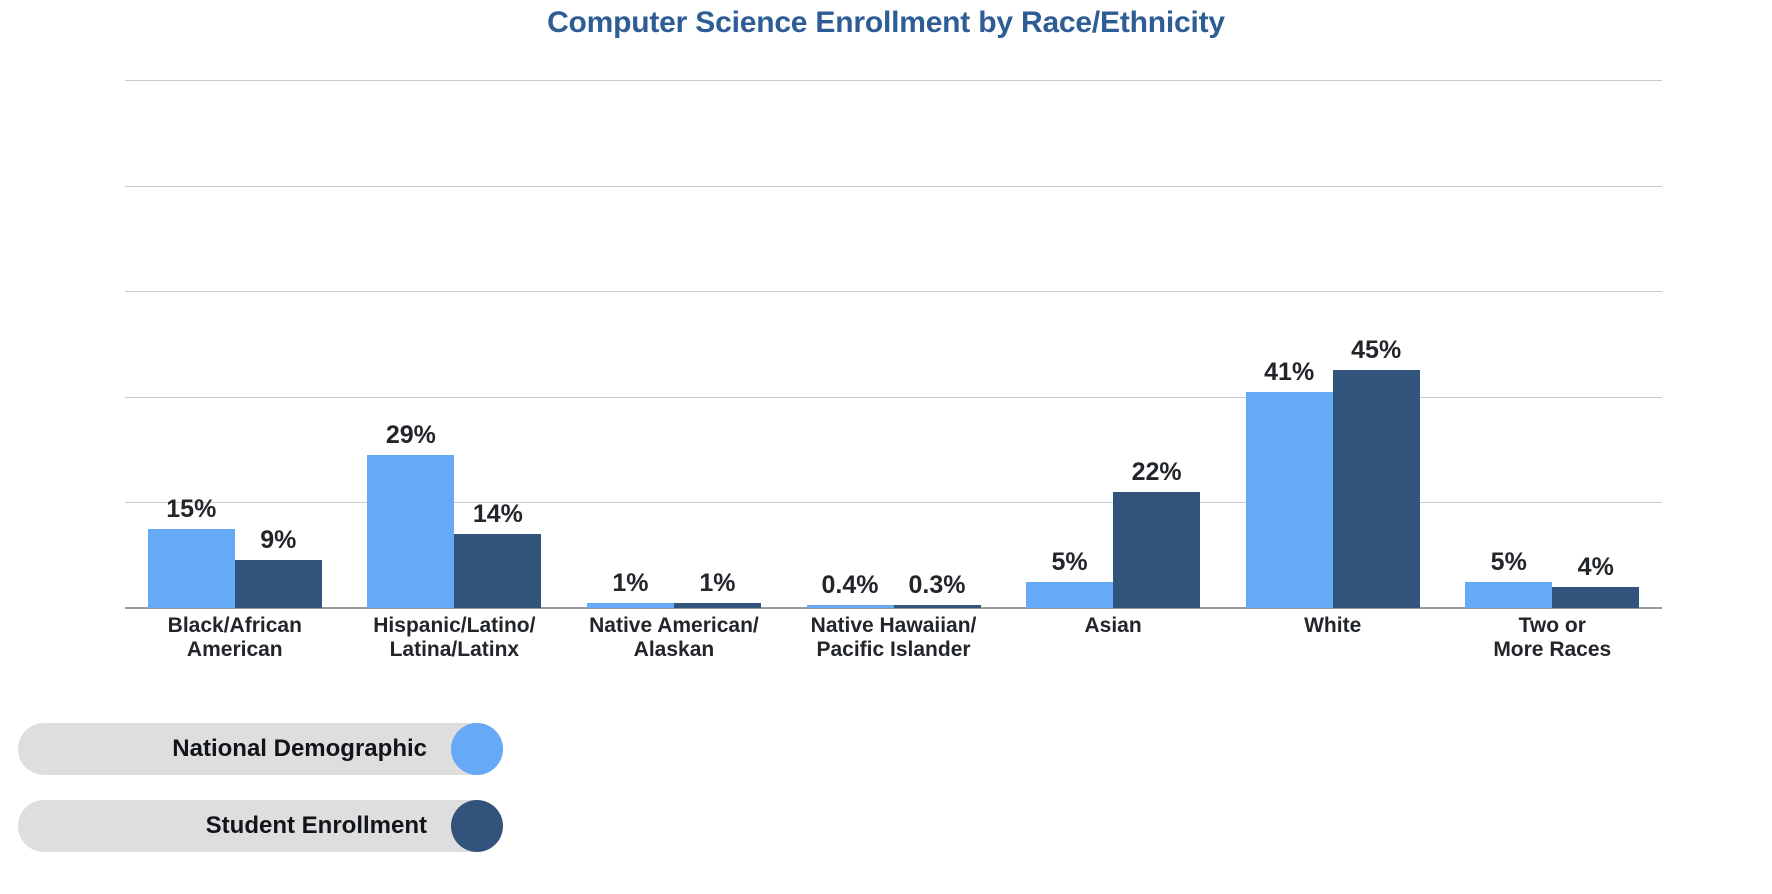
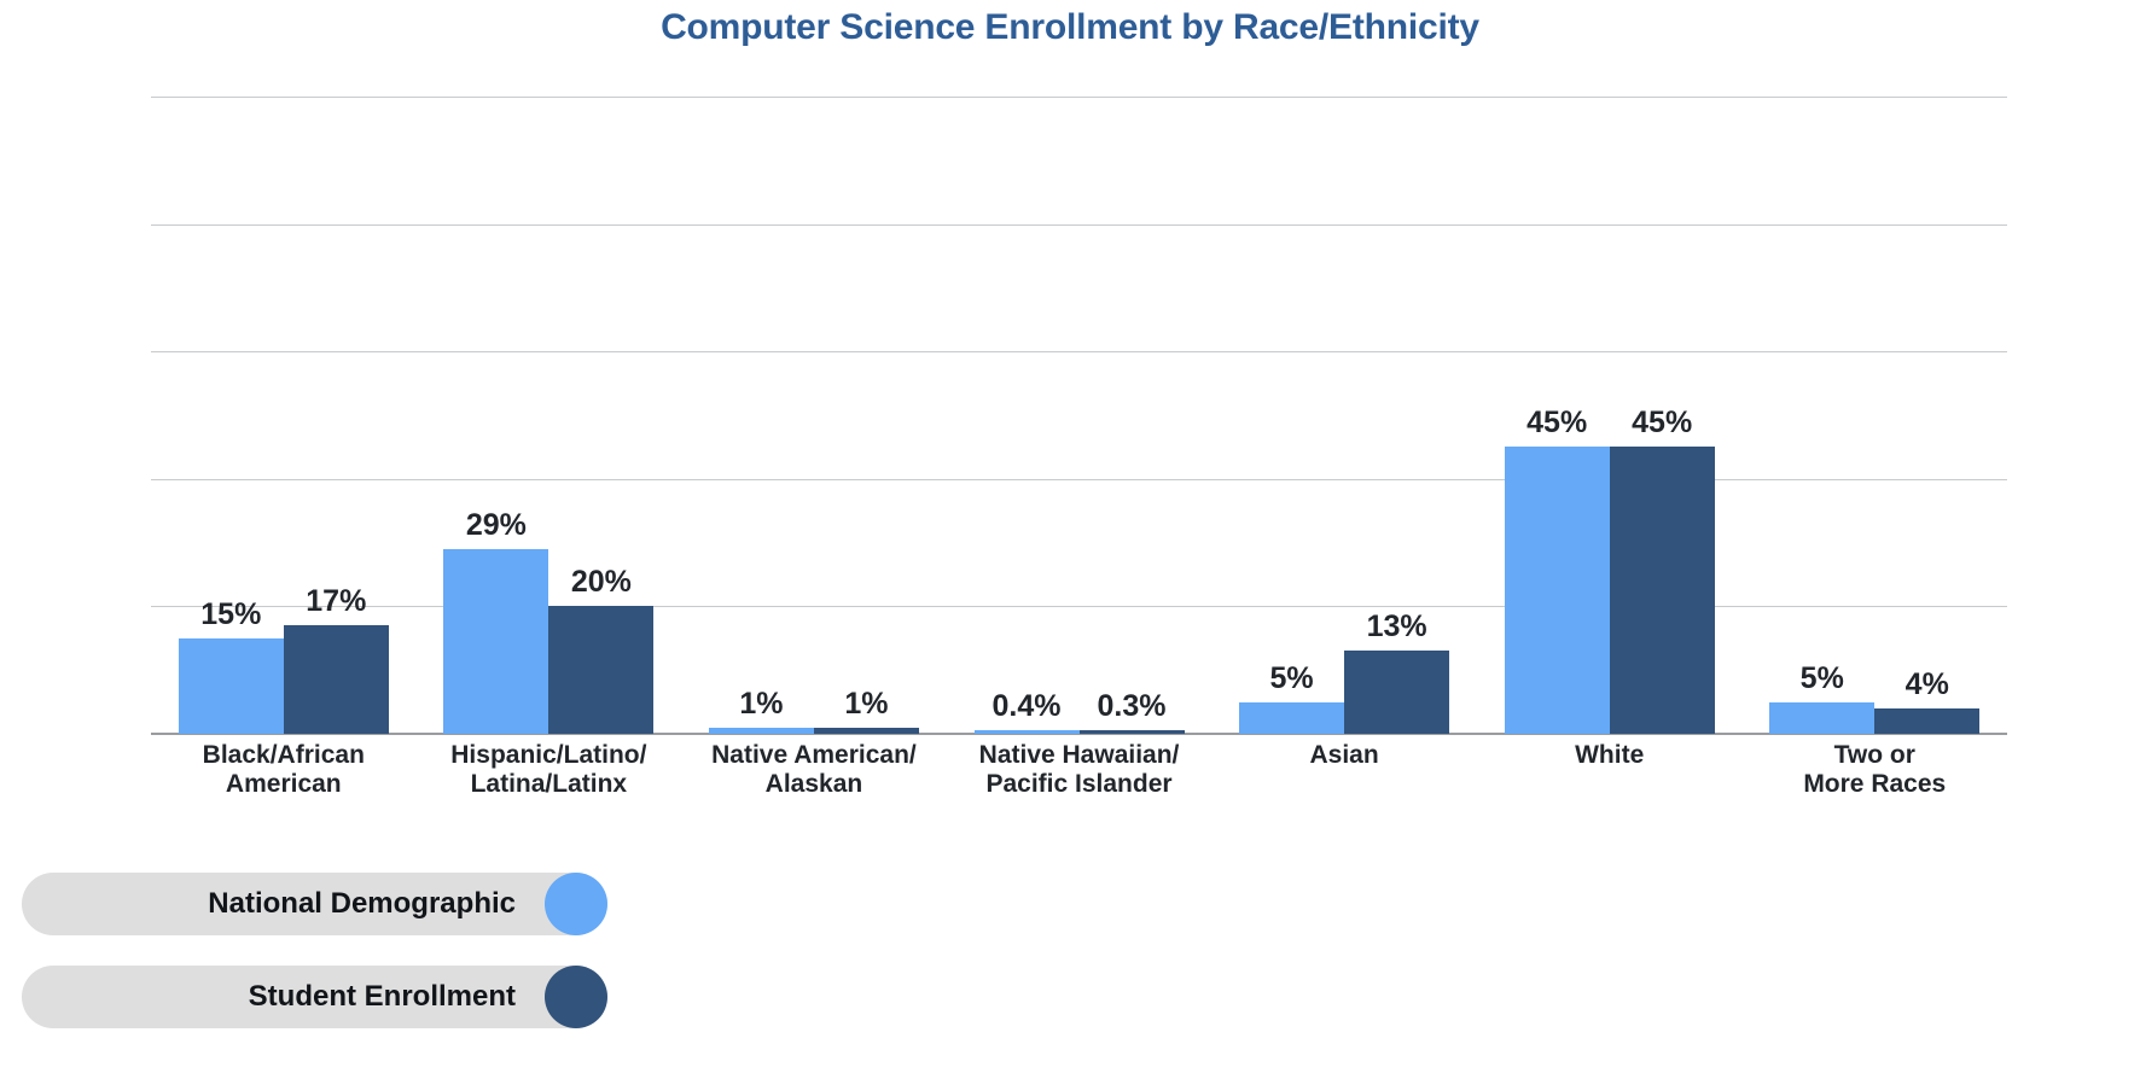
Student Enrollment/Black/African American: 9% -> 17%
Student Enrollment/Hispanic/Latino/ Latina/Latinx: 14% -> 20%
Student Enrollment/Asian: 22% -> 13%
National Demographic/White: 41% -> 45%
